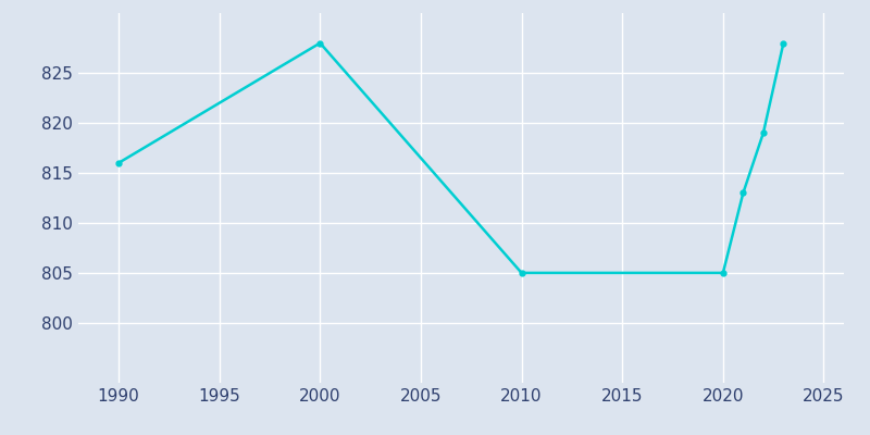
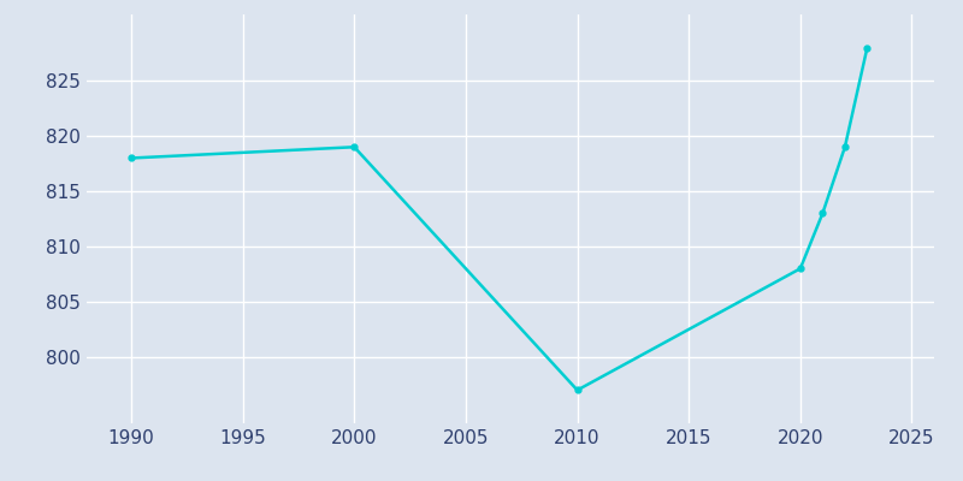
1990: 816 -> 818
2000: 828 -> 819
2010: 805 -> 797
2020: 805 -> 808
